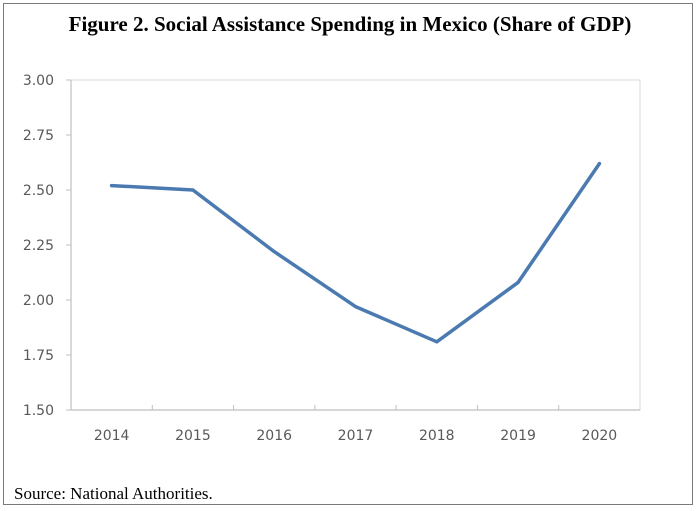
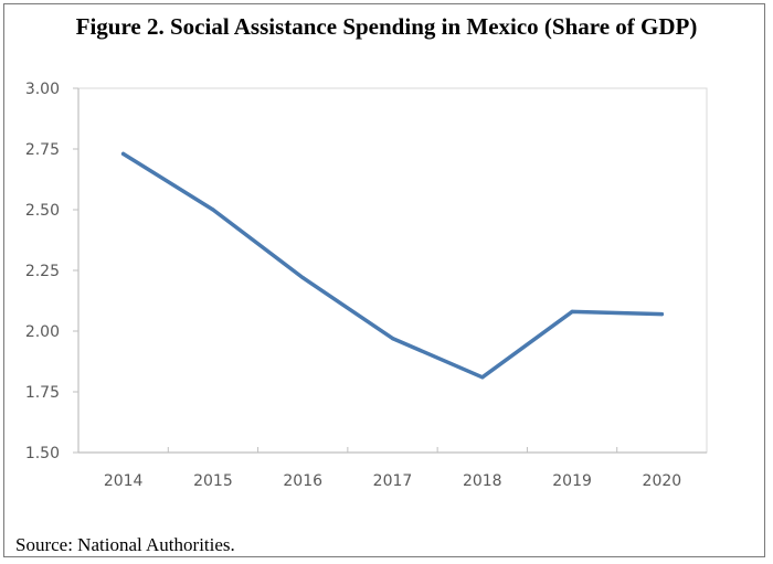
2014: 2.52 -> 2.73
2020: 2.62 -> 2.07
